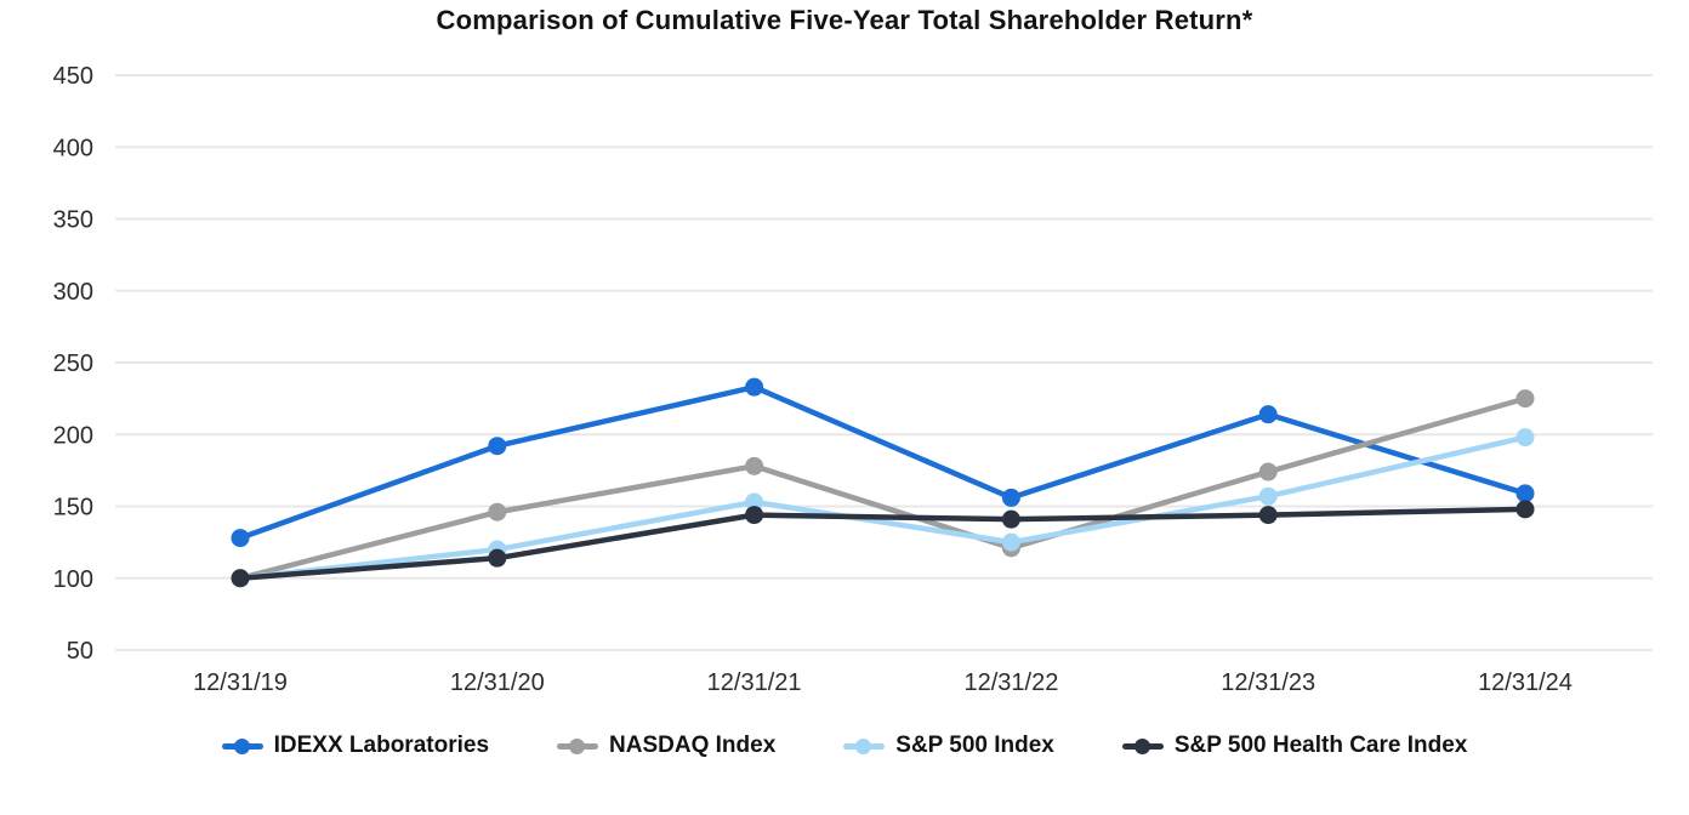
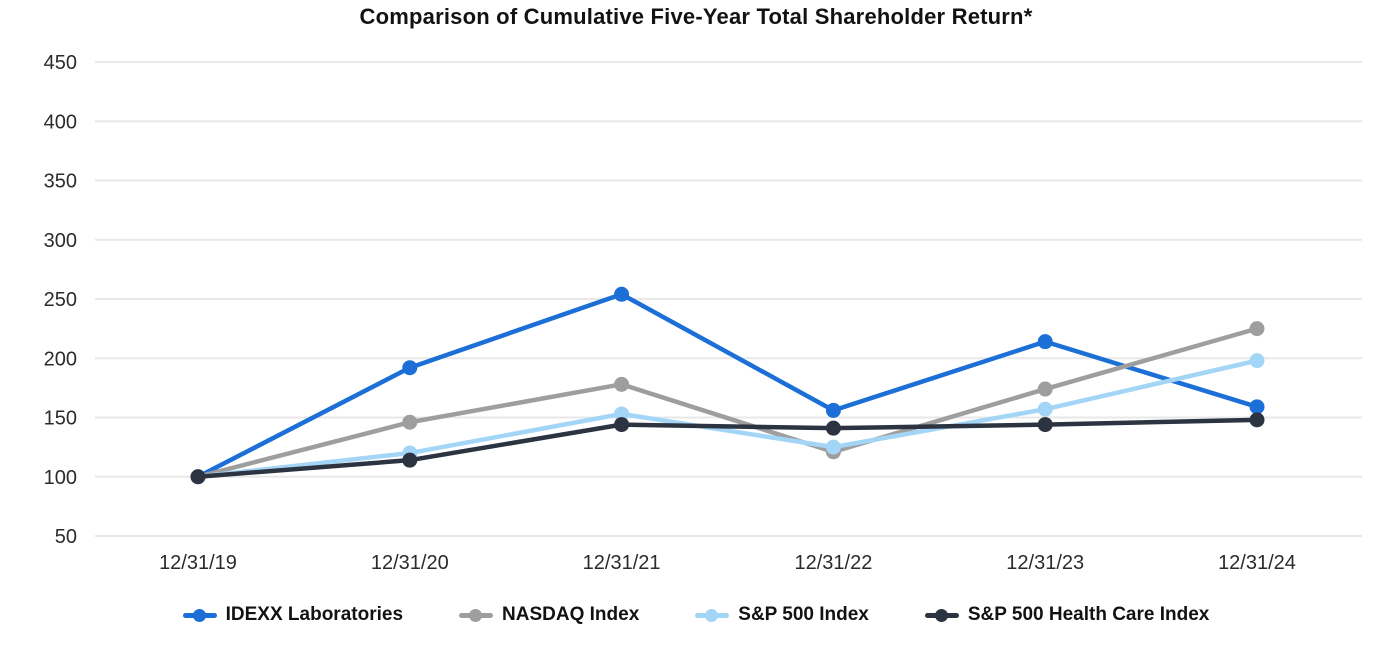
IDEXX Laboratories/12/31/19: 128 -> 100
IDEXX Laboratories/12/31/21: 233 -> 254
